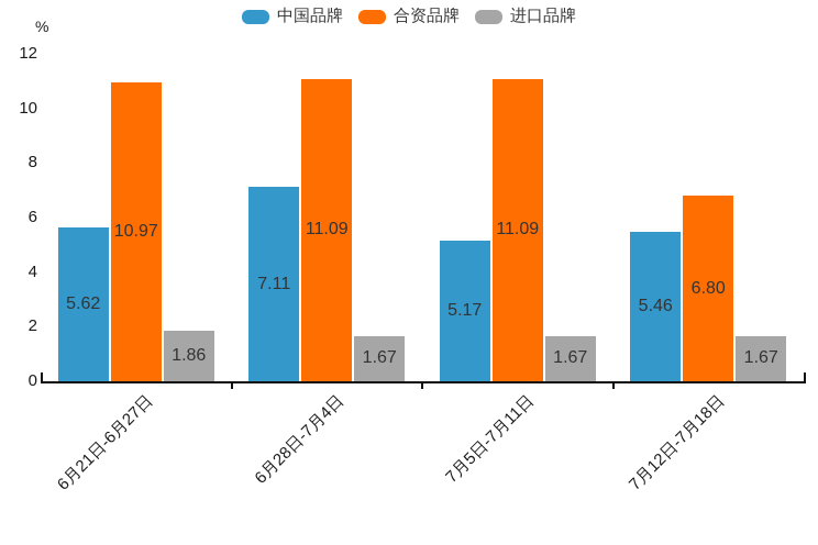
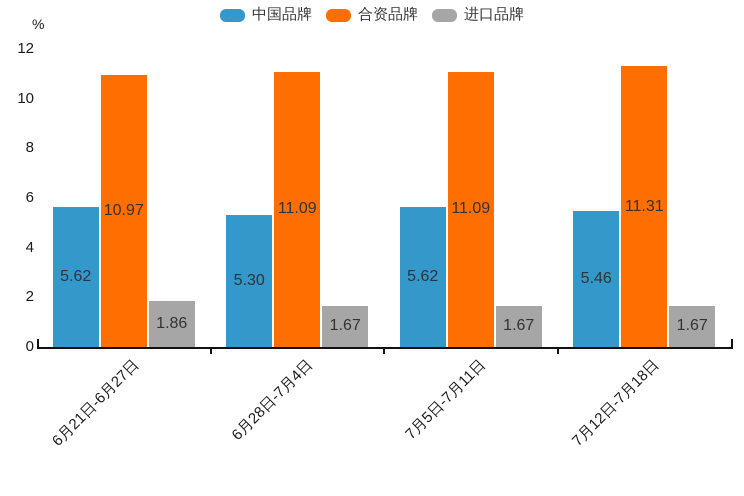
中国品牌/6月28日-7月4日: 7.11 -> 5.30
中国品牌/7月5日-7月11日: 5.17 -> 5.62
合资品牌/7月12日-7月18日: 6.80 -> 11.31
